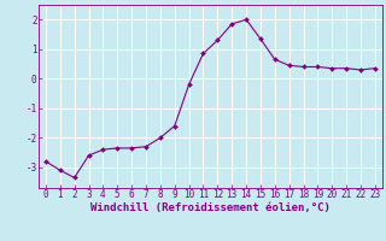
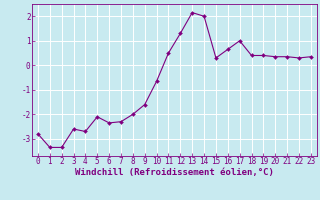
1: -3.10 -> -3.35
4: -2.40 -> -2.70
5: -2.35 -> -2.10
10: -0.20 -> -0.65
11: 0.85 -> 0.50
13: 1.85 -> 2.15
15: 1.35 -> 0.30
17: 0.45 -> 1.00
